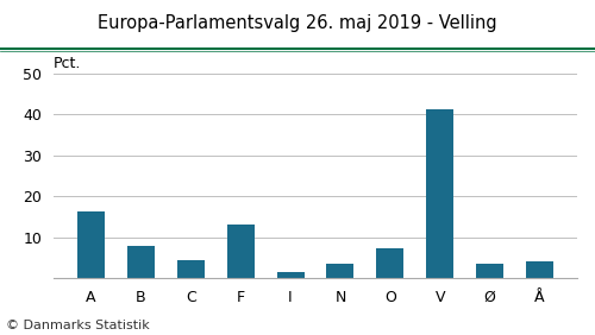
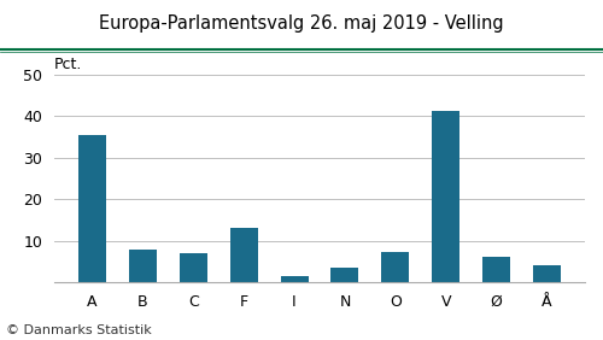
A: 16.3 -> 35.5
C: 4.4 -> 7.0
Ø: 3.5 -> 6.0
